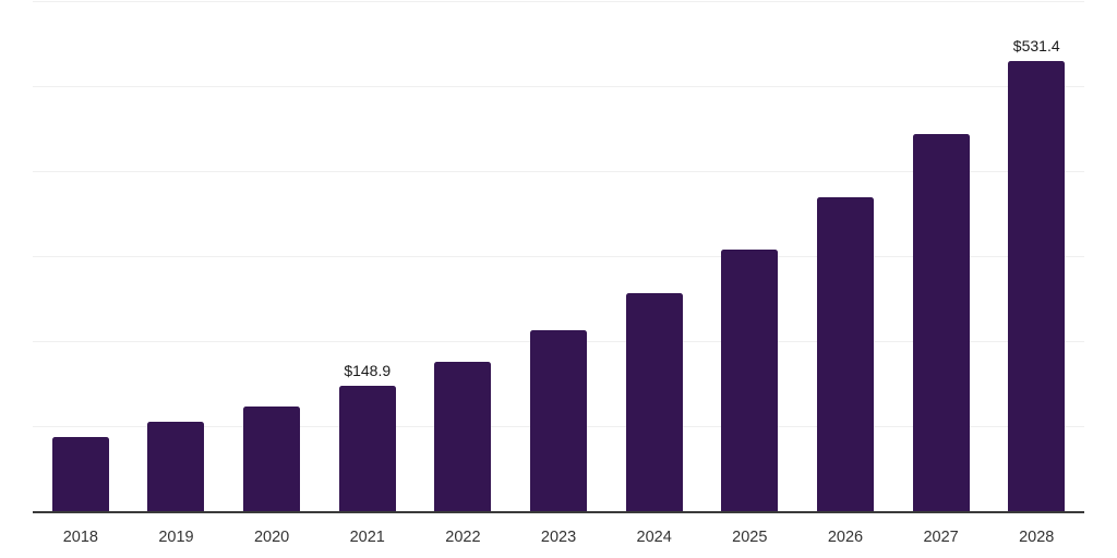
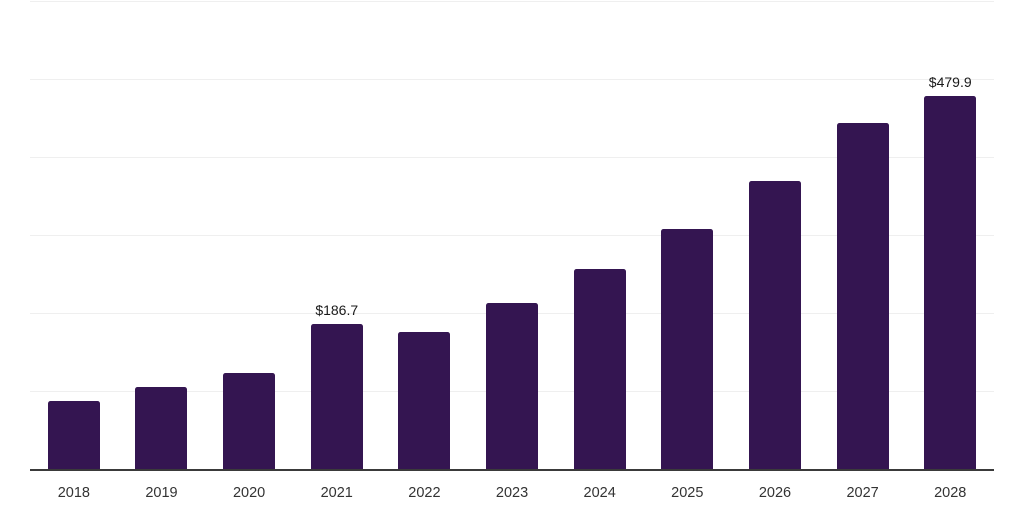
2021: $148.9 -> $186.7
2028: $531.4 -> $479.9
